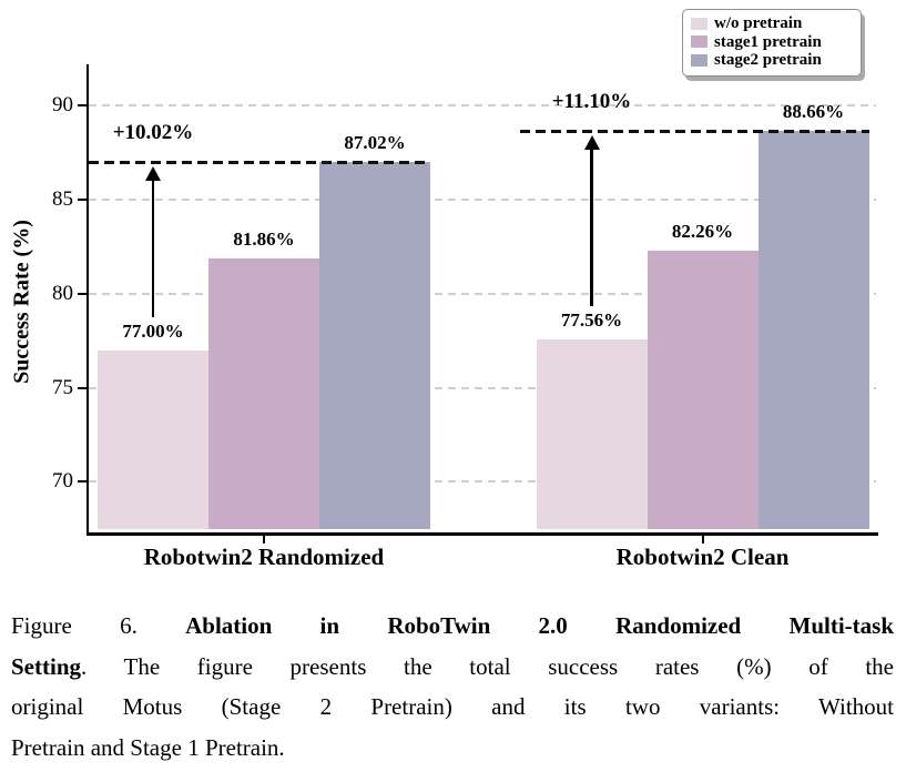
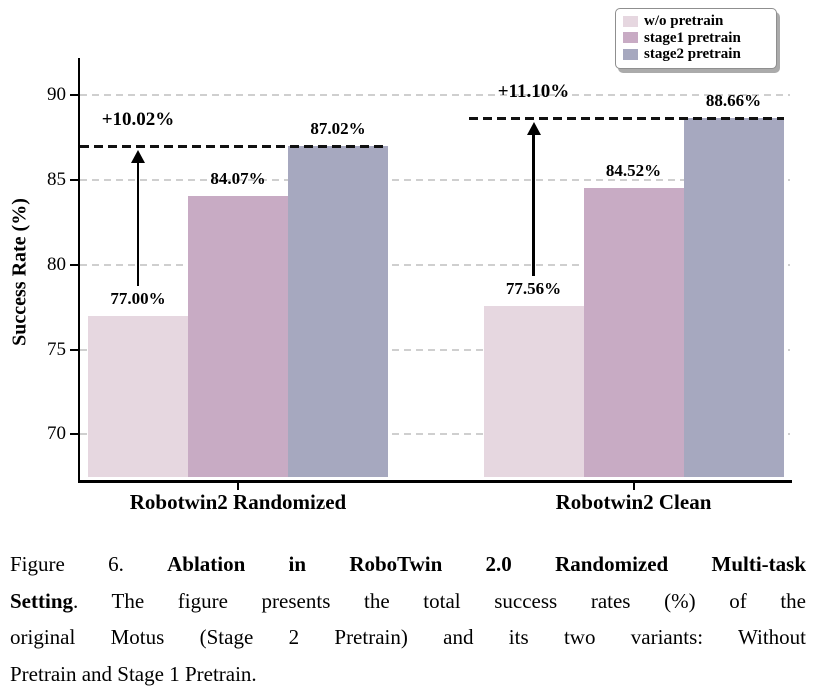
stage1 pretrain/Robotwin2 Randomized: 81.86% -> 84.07%
stage1 pretrain/Robotwin2 Clean: 82.26% -> 84.52%
